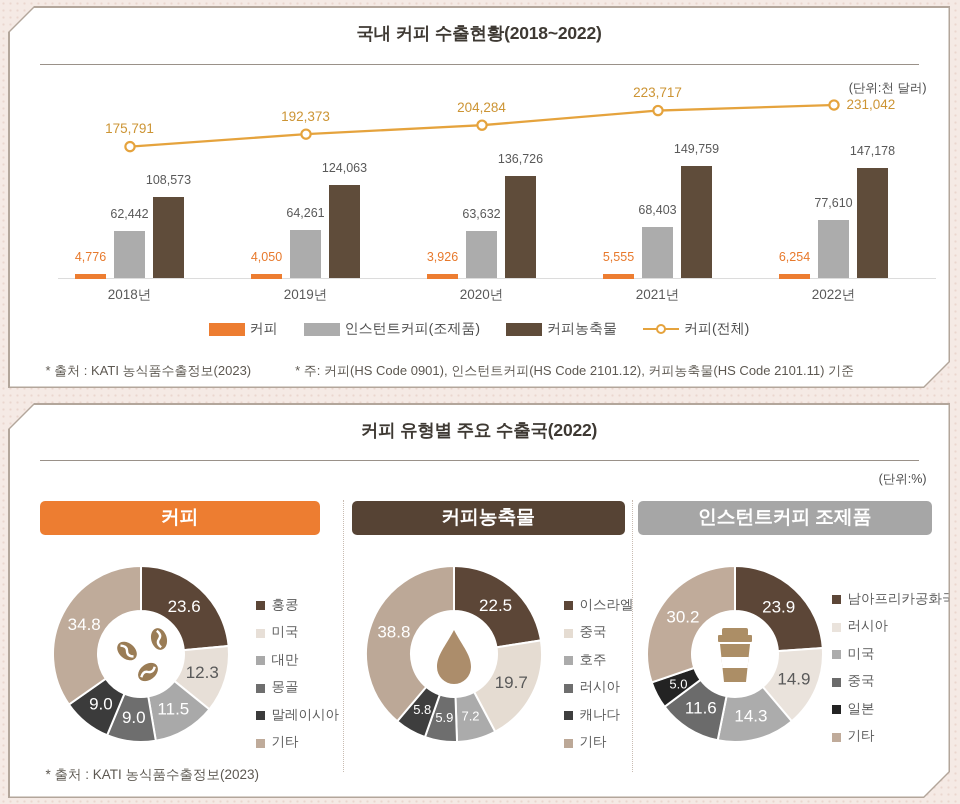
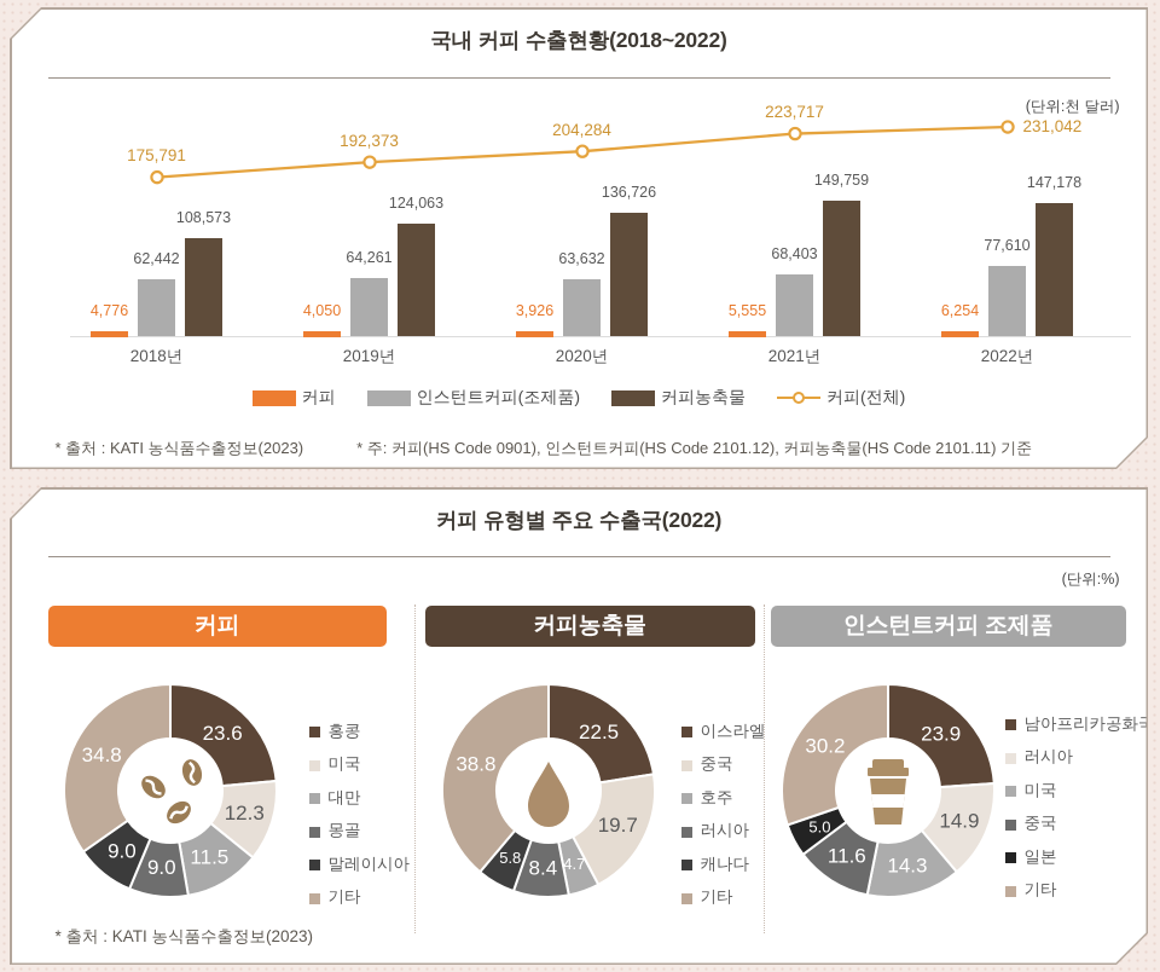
커피농축물/호주: 7.2 -> 4.7
커피농축물/러시아: 5.9 -> 8.4
